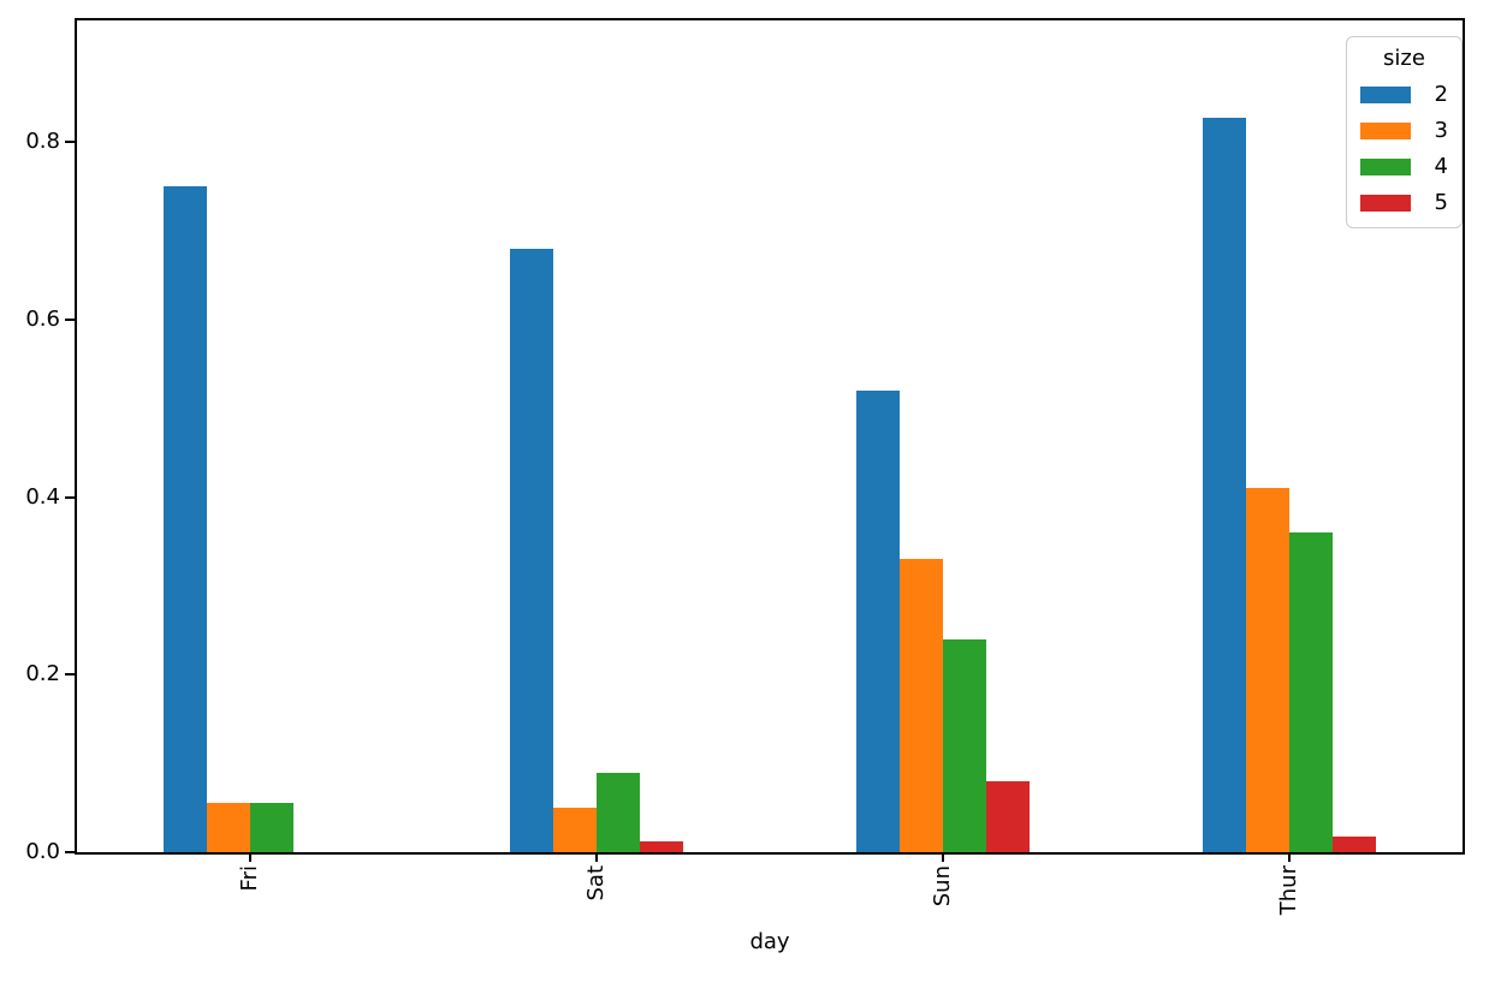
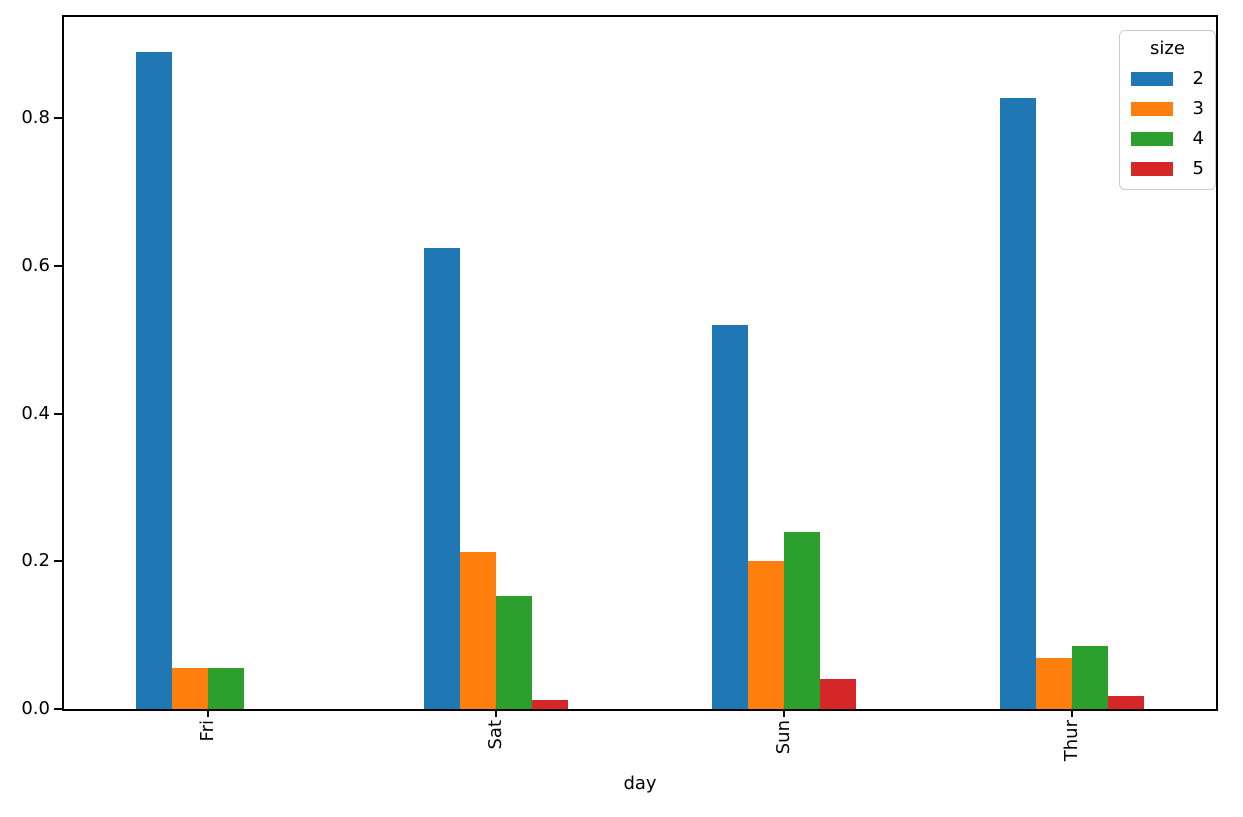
2/Fri: 0.75 -> 0.89
2/Sat: 0.68 -> 0.62
3/Sat: 0.05 -> 0.21
4/Sat: 0.09 -> 0.15
3/Sun: 0.33 -> 0.20
5/Sun: 0.08 -> 0.04
3/Thur: 0.41 -> 0.07
4/Thur: 0.36 -> 0.09
